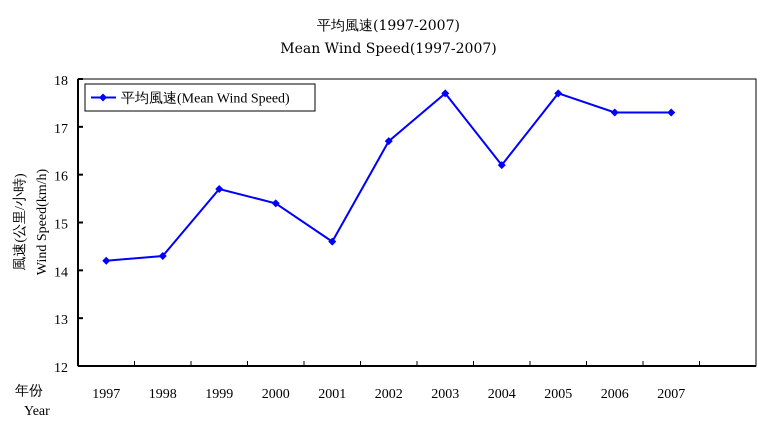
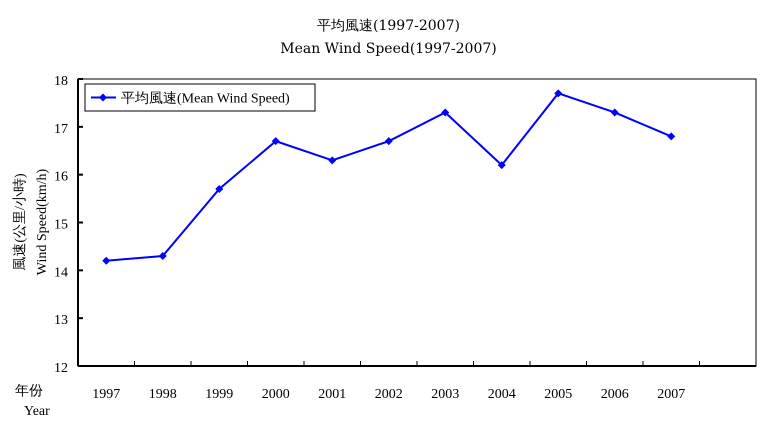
2000: 15.4 -> 16.7
2001: 14.6 -> 16.3
2003: 17.7 -> 17.3
2007: 17.3 -> 16.8
